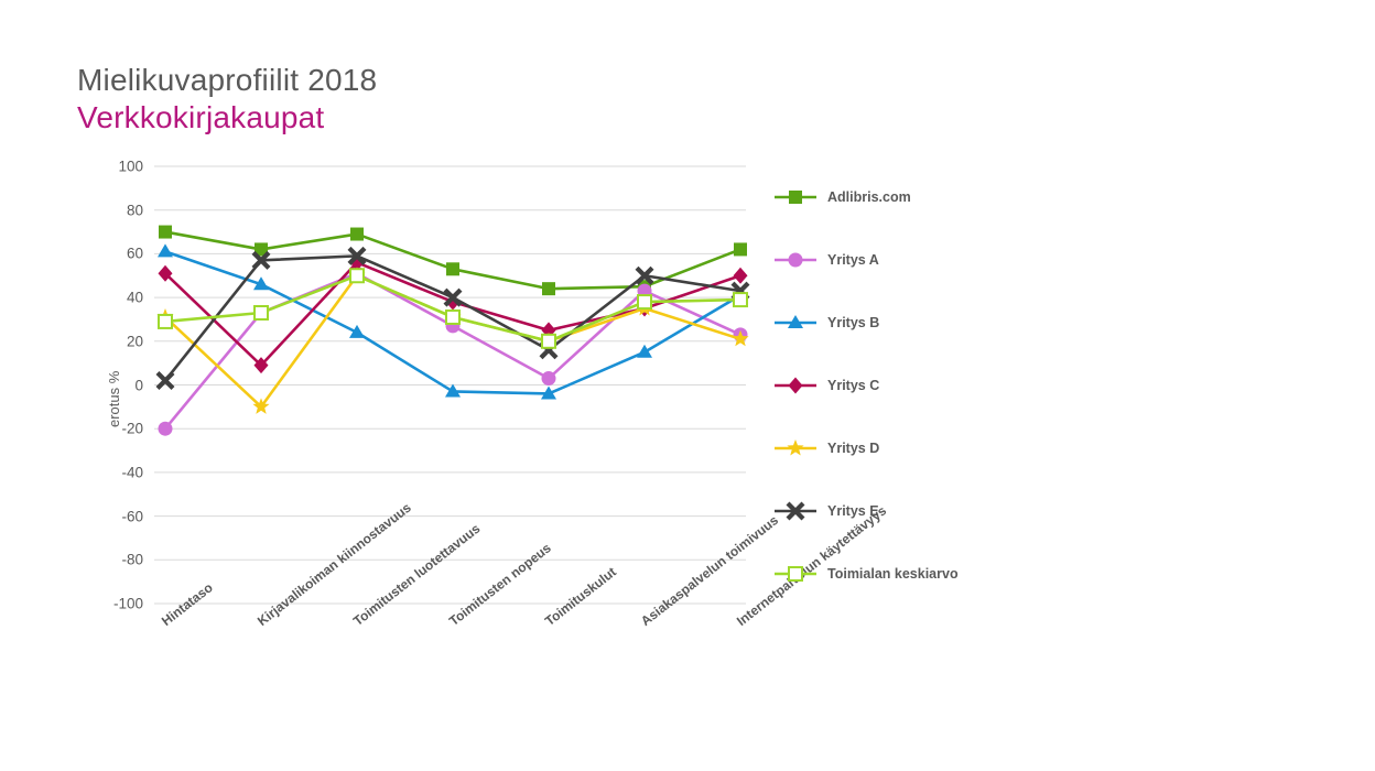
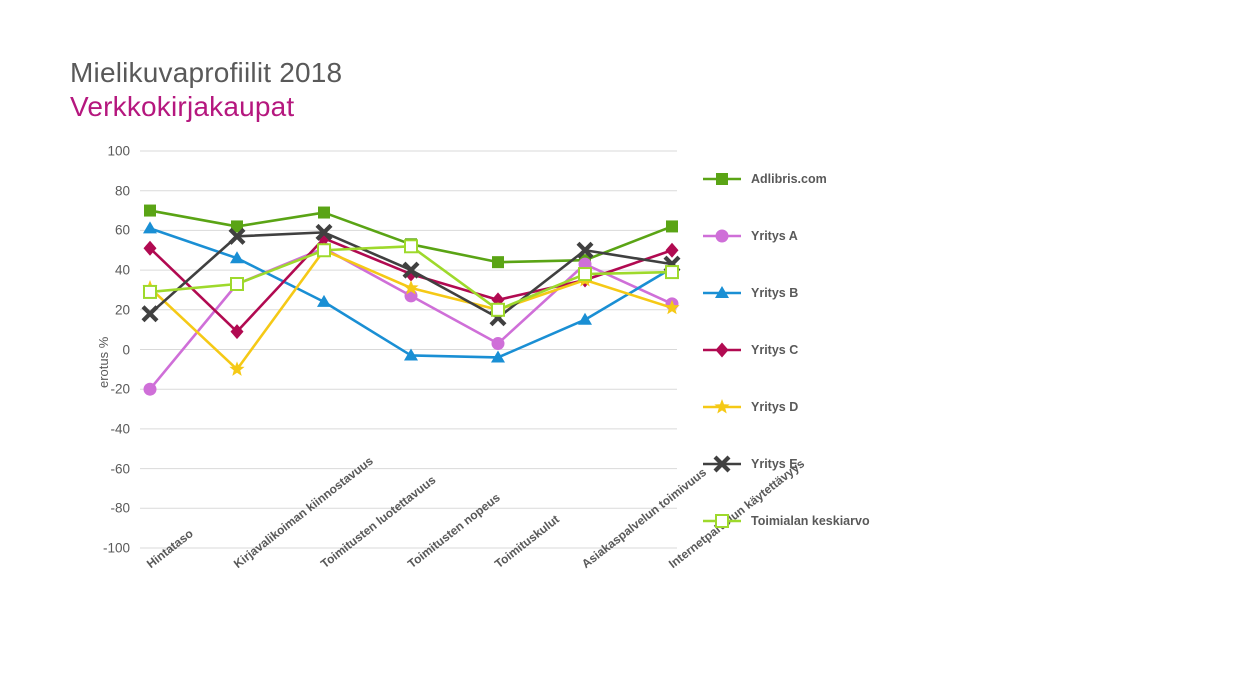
Yritys E/Hintataso: 2 -> 18
Toimialan keskiarvo/Toimitusten nopeus: 31 -> 52
